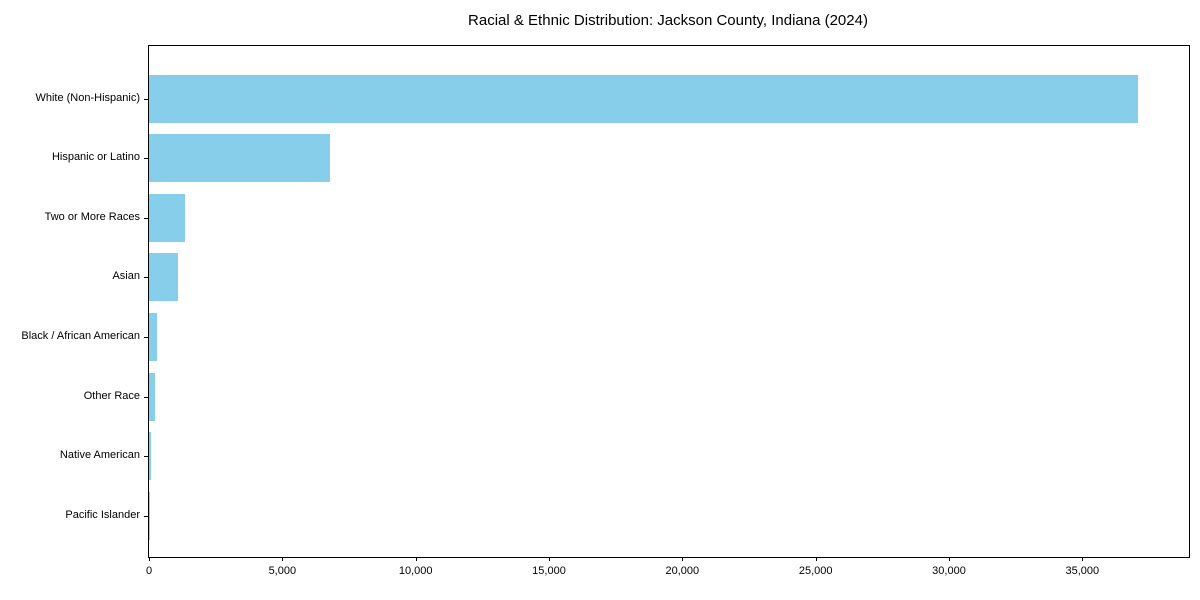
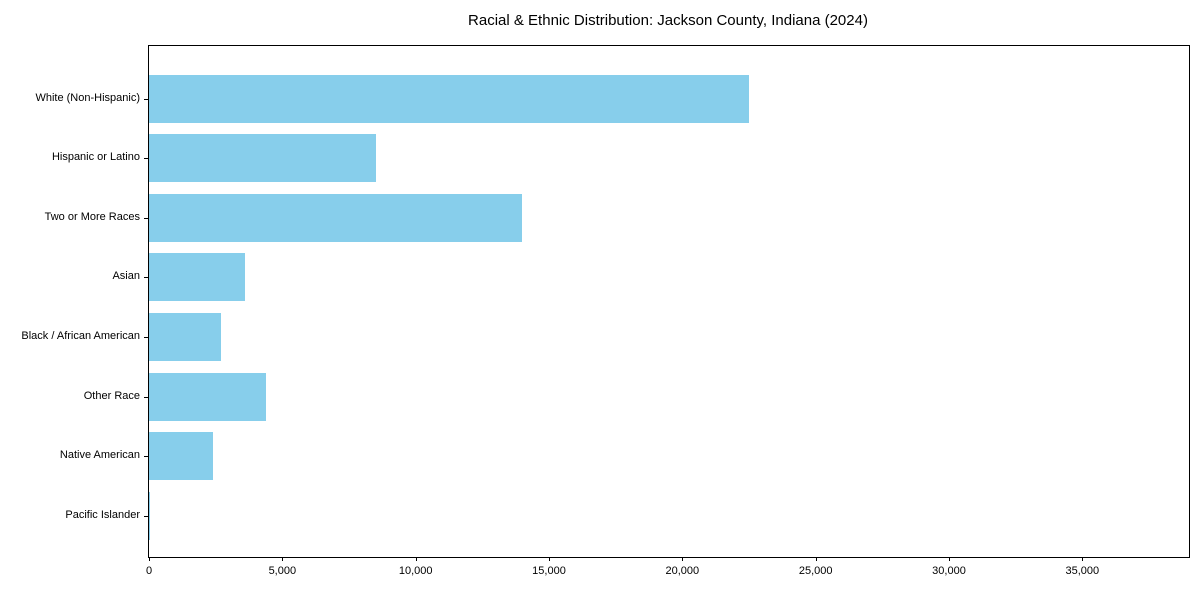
White (Non-Hispanic): 37100 -> 22500
Hispanic or Latino: 6800 -> 8500
Two or More Races: 1400 -> 14000
Asian: 1100 -> 3600
Black / African American: 300 -> 2700
Other Race: 200 -> 4400
Native American: 100 -> 2400
